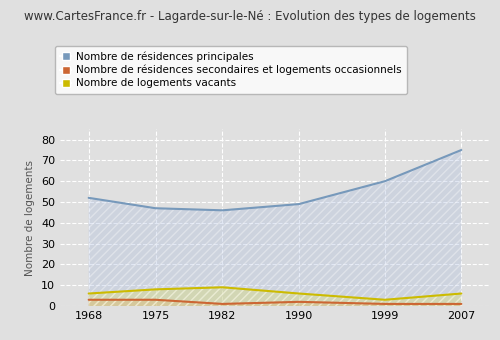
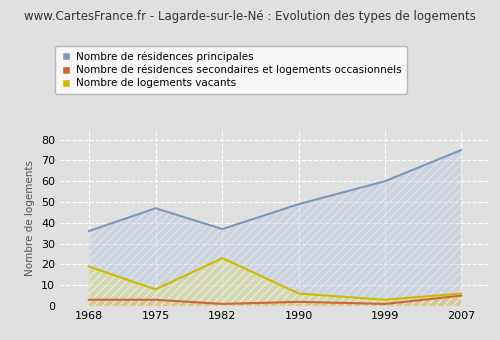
Nombre de résidences principales/1968: 52 -> 36
Nombre de logements vacants/1968: 6 -> 19
Nombre de résidences principales/1982: 46 -> 37
Nombre de logements vacants/1982: 9 -> 23
Nombre de résidences secondaires et logements occasionnels/2007: 1 -> 5
